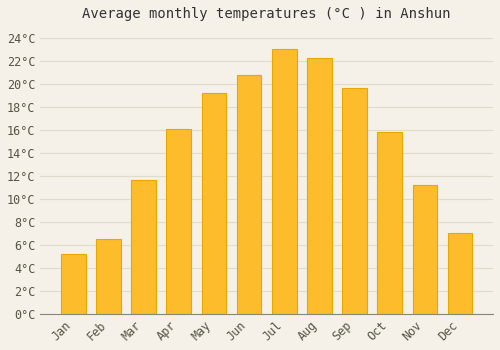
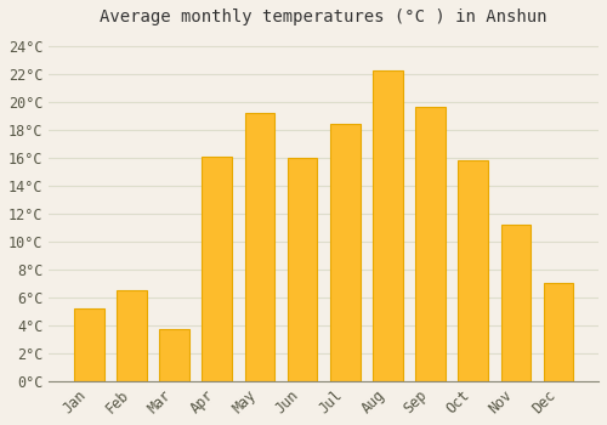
Mar: 11.6°C -> 3.7°C
Jun: 20.8°C -> 16.0°C
Jul: 23.0°C -> 18.4°C
